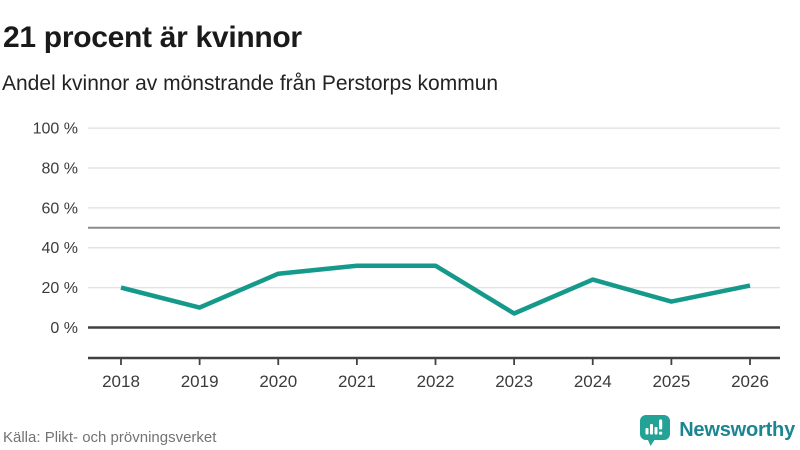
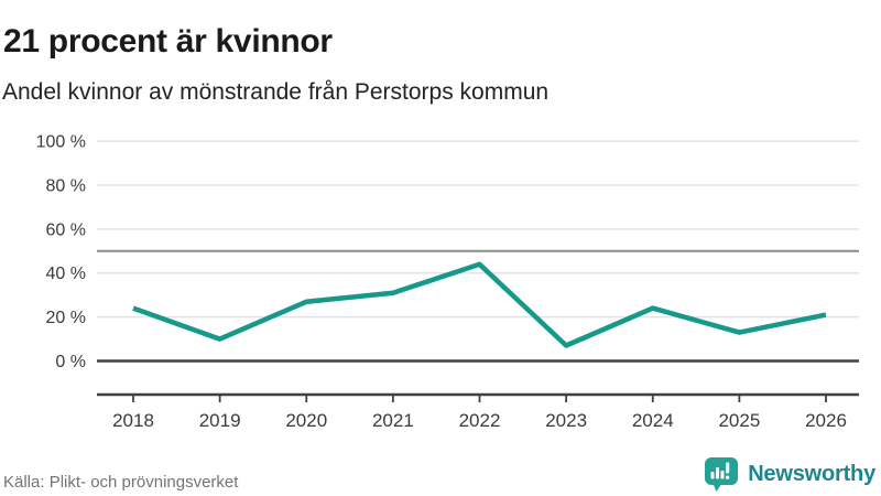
2018: 20% -> 24%
2022: 31% -> 44%
